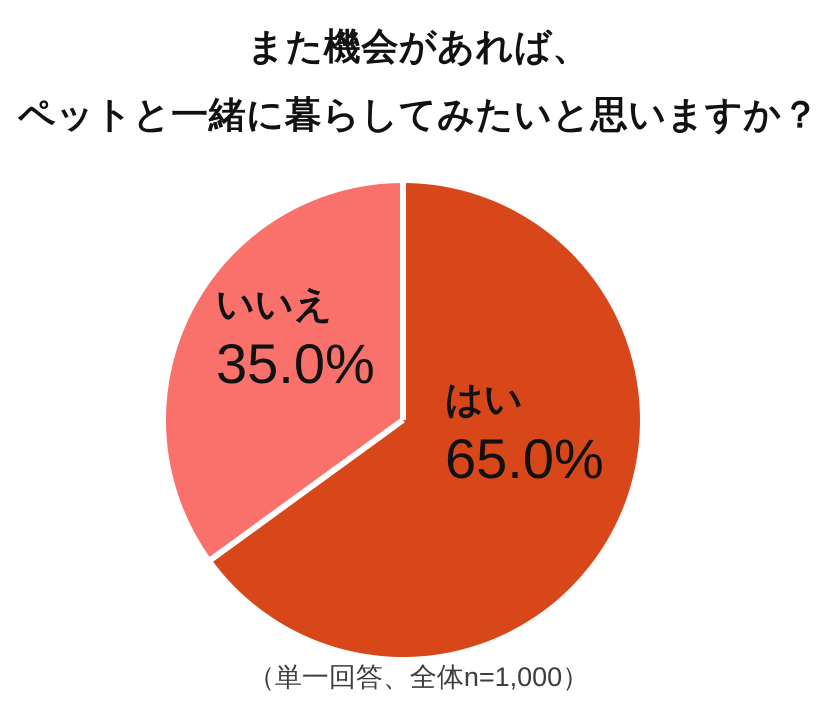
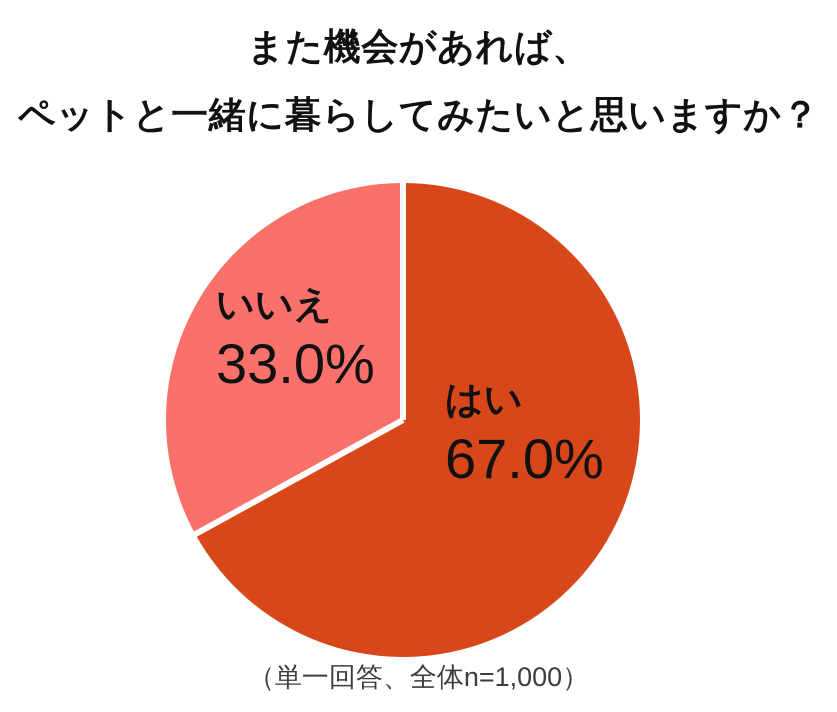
はい: 65.0% -> 67.0%
いいえ: 35.0% -> 33.0%
